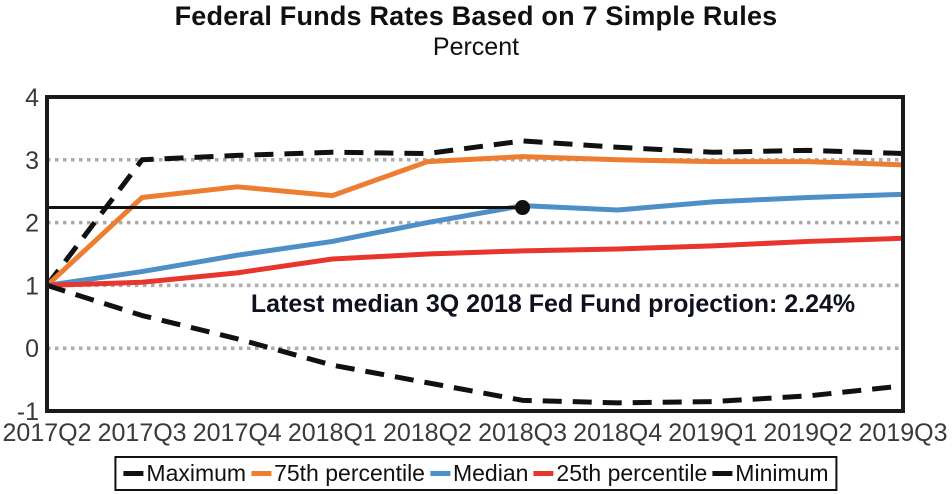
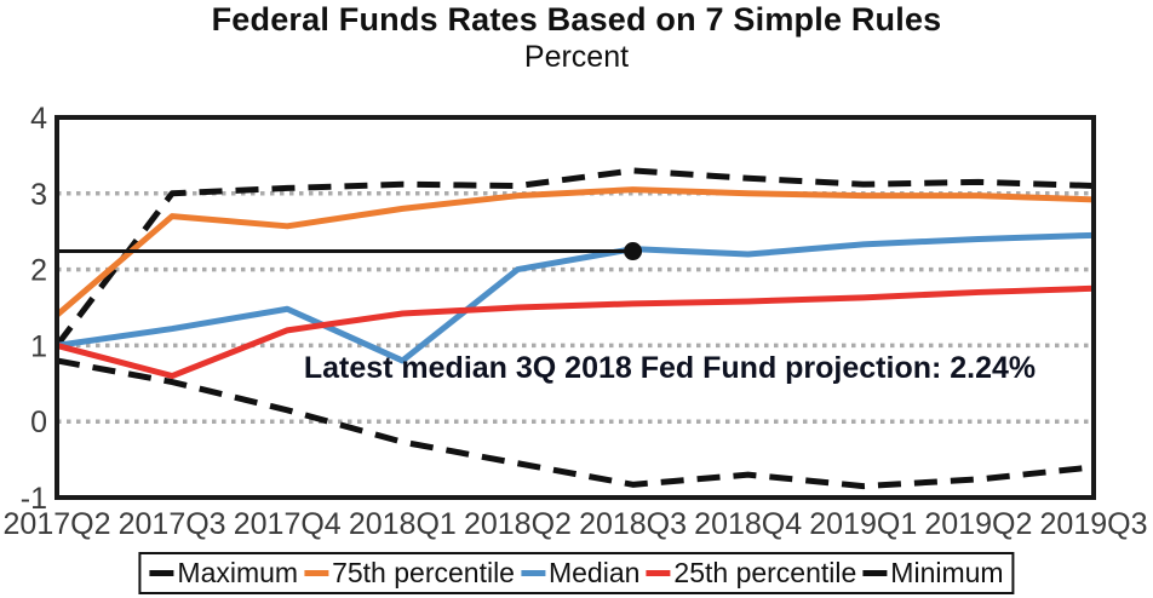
75th percentile/2017Q2: 1.0 -> 1.4
Minimum/2017Q2: 1.0 -> 0.8
75th percentile/2017Q3: 2.4 -> 2.7
25th percentile/2017Q3: 1.1 -> 0.6
75th percentile/2018Q1: 2.4 -> 2.8
Median/2018Q1: 1.7 -> 0.8
Minimum/2018Q4: -0.9 -> -0.7
